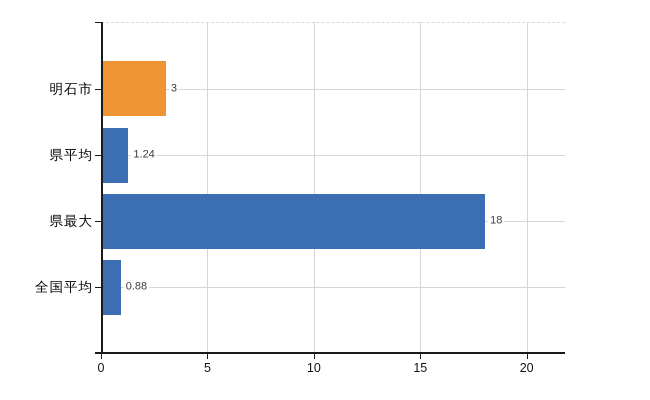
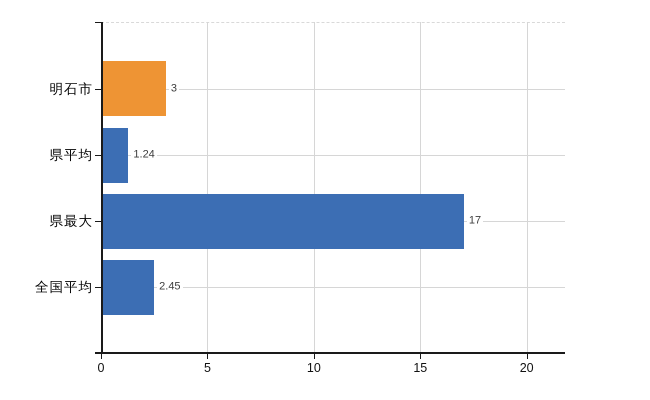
県最大: 18 -> 17
全国平均: 0.88 -> 2.45
